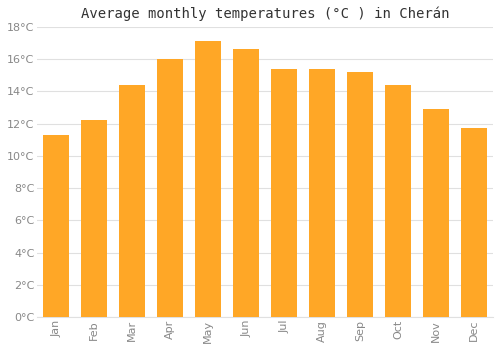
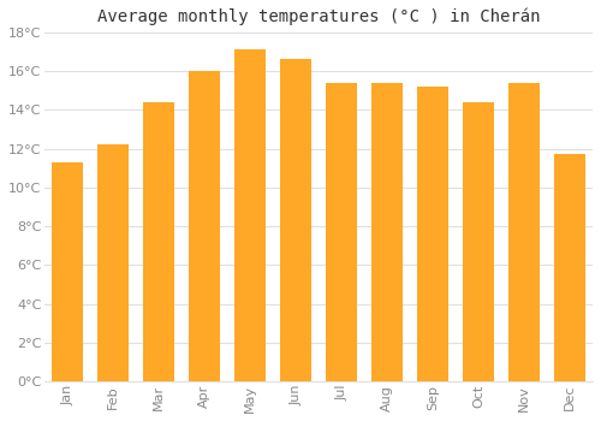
Nov: 12.9°C -> 15.4°C
